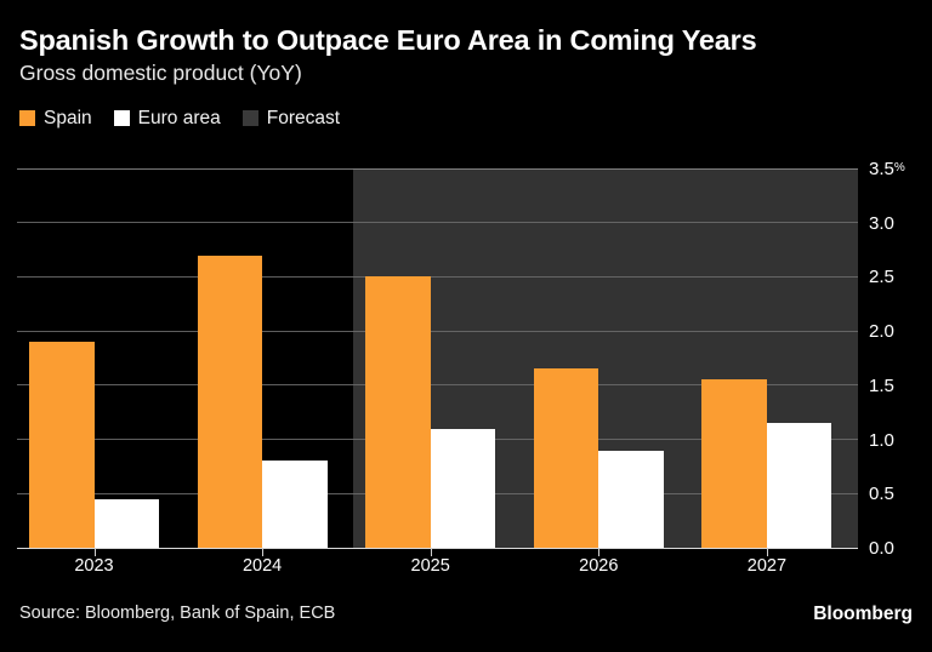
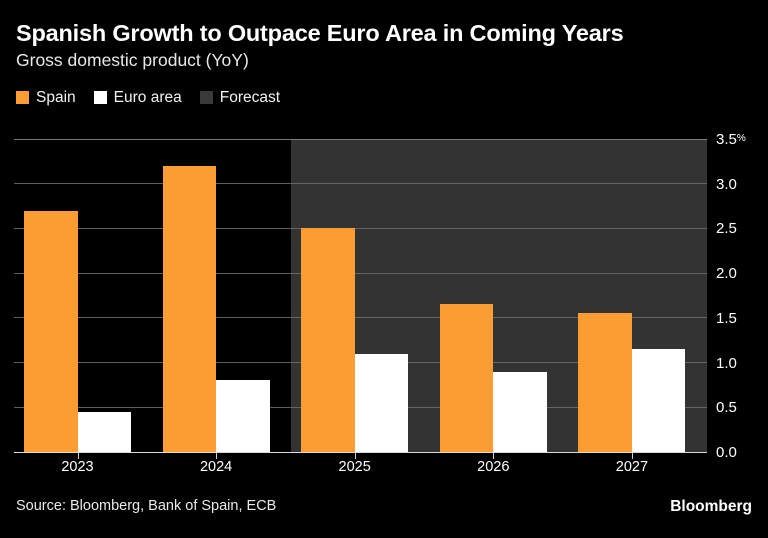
Spain/2023: 1.9 -> 2.7
Spain/2024: 2.7 -> 3.2
